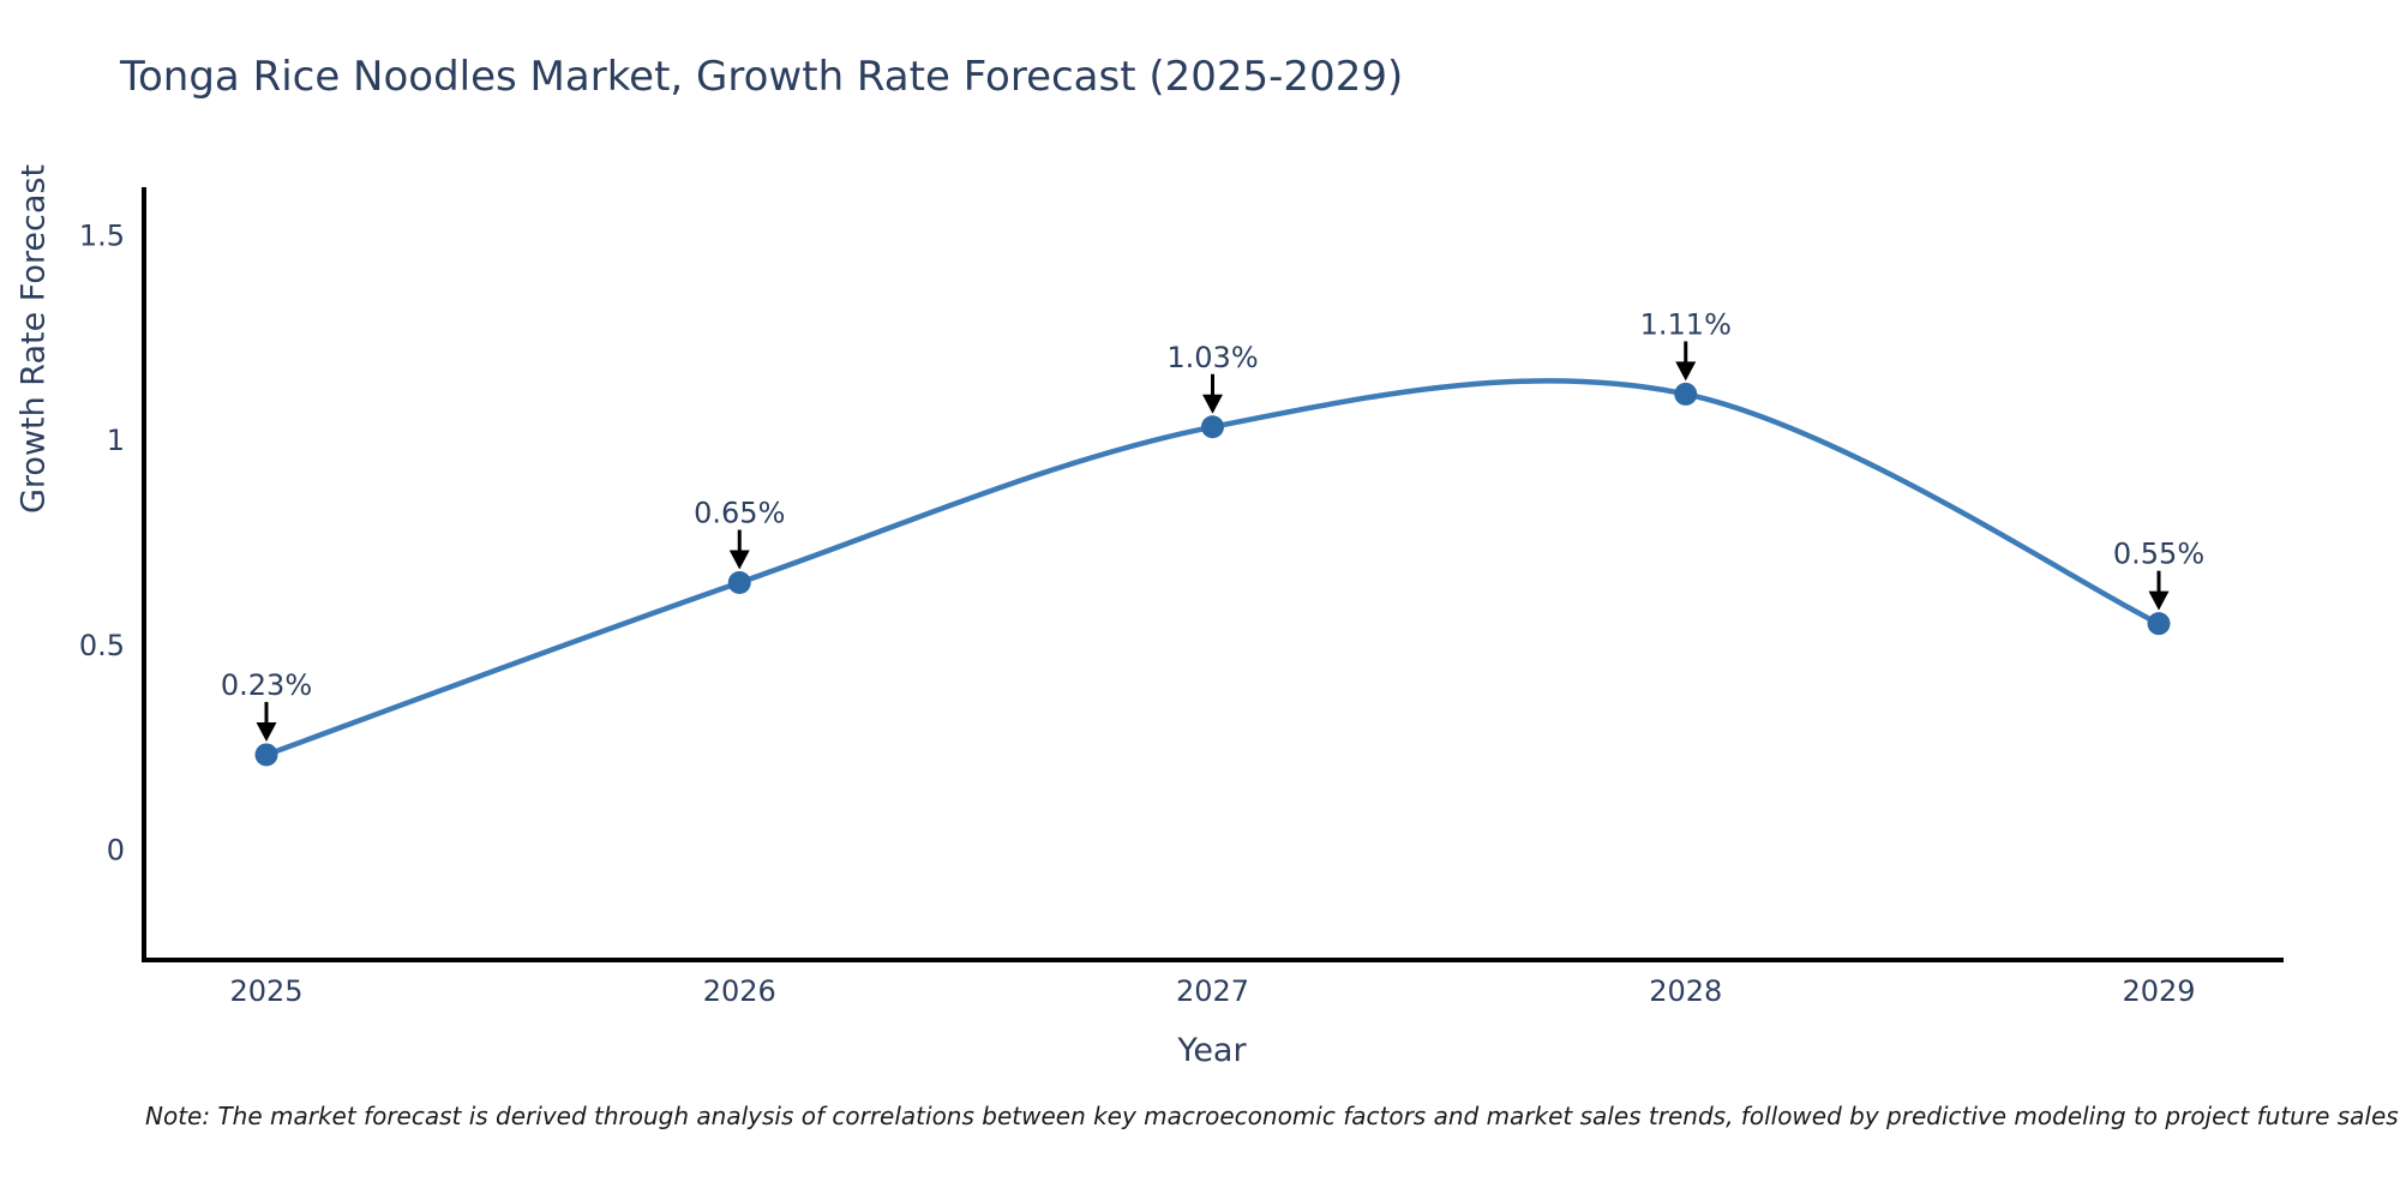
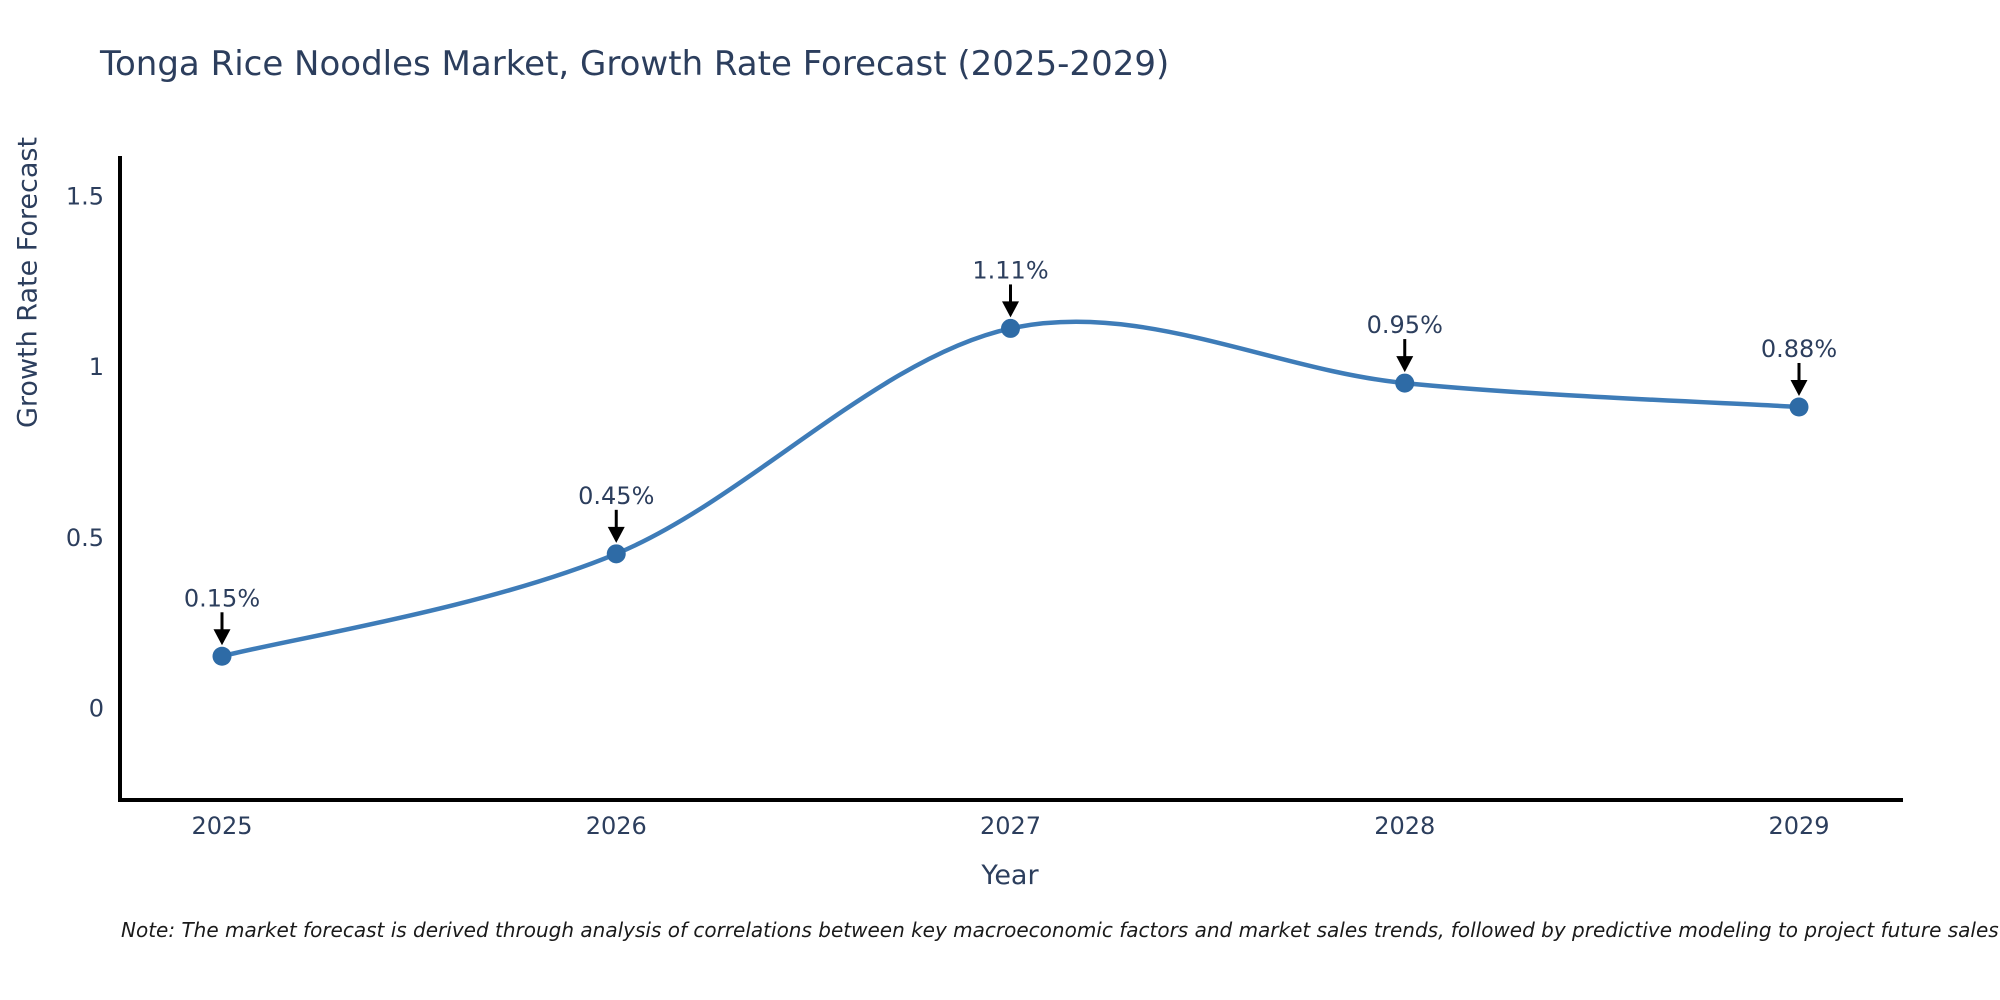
2025: 0.23% -> 0.15%
2026: 0.65% -> 0.45%
2027: 1.03% -> 1.11%
2028: 1.11% -> 0.95%
2029: 0.55% -> 0.88%
